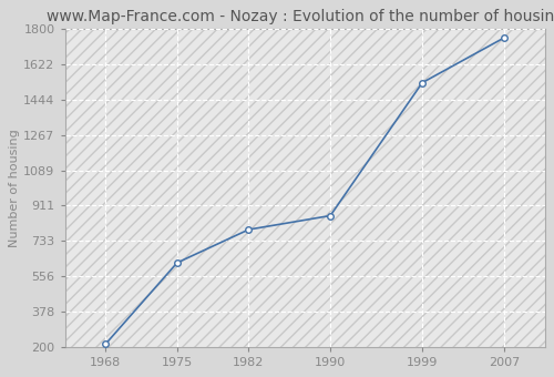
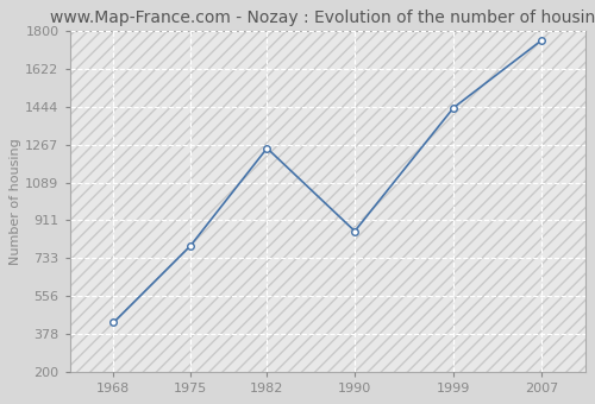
1968: 210 -> 430
1975: 620 -> 790
1982: 790 -> 1250
1999: 1530 -> 1440
